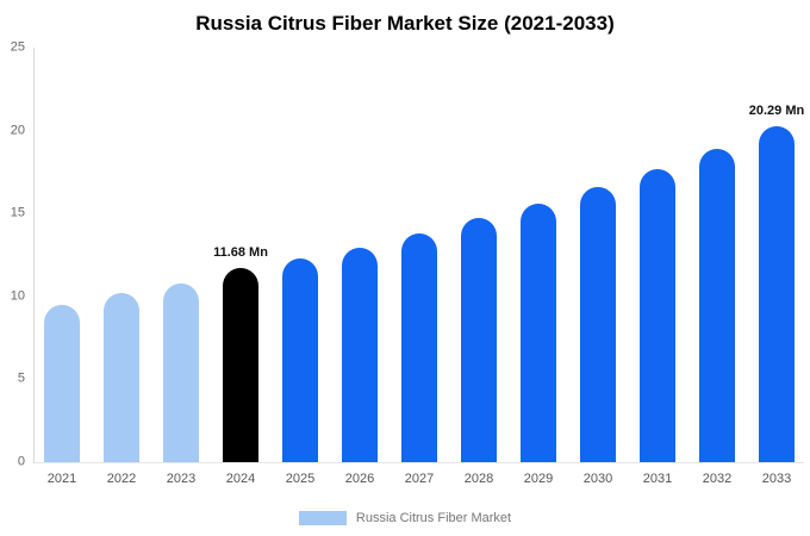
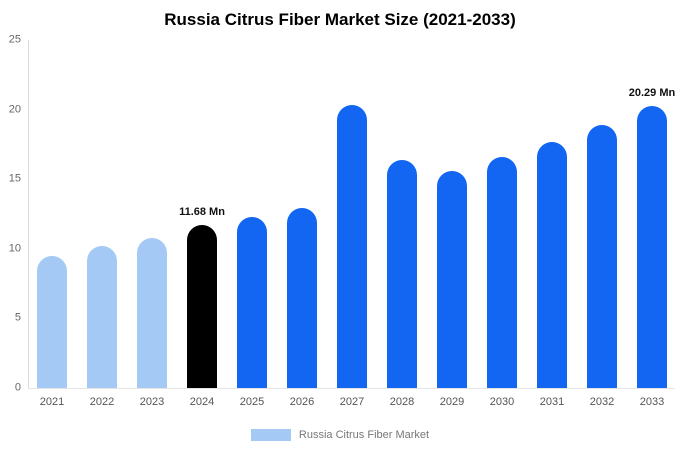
2027: 13.8 -> 20.3
2028: 14.7 -> 16.4
